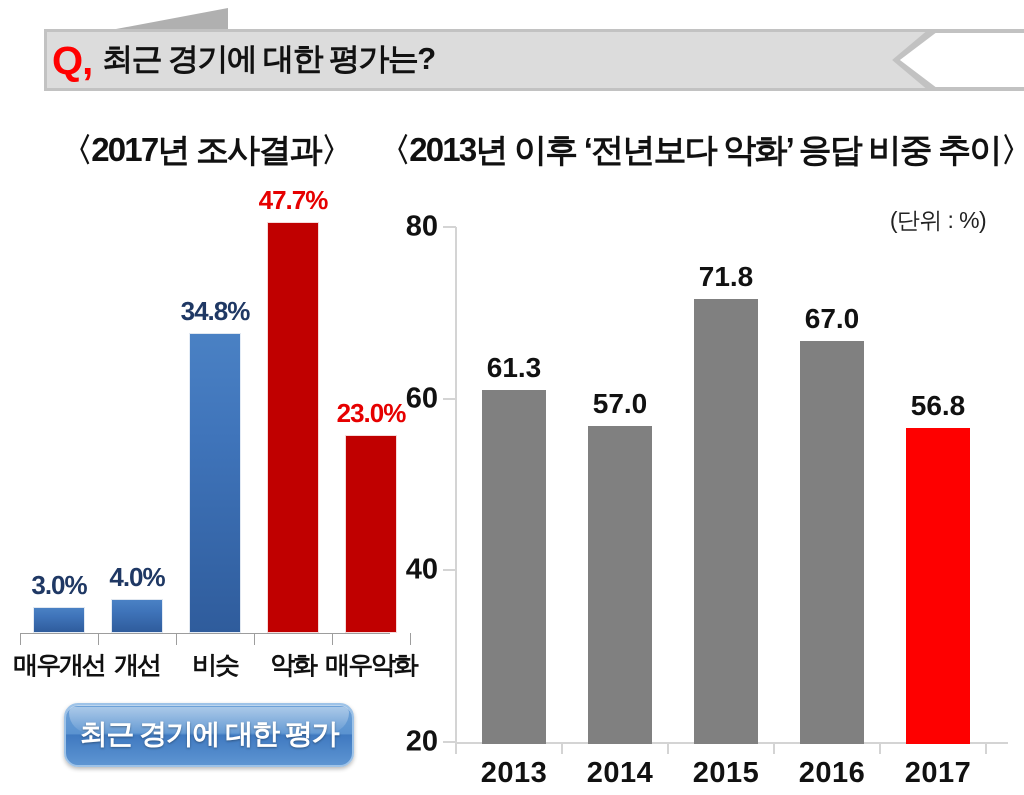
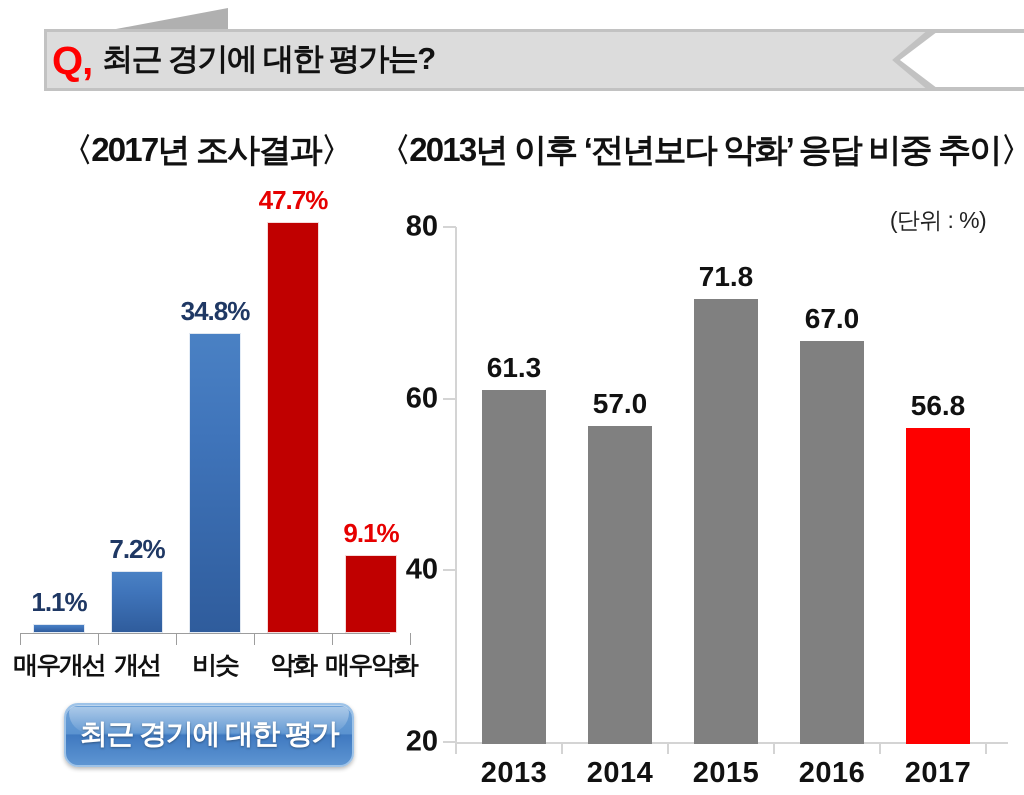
〈2017년 조사결과〉/매우개선: 3.0% -> 1.1%
〈2017년 조사결과〉/개선: 4.0% -> 7.2%
〈2017년 조사결과〉/매우악화: 23.0% -> 9.1%
